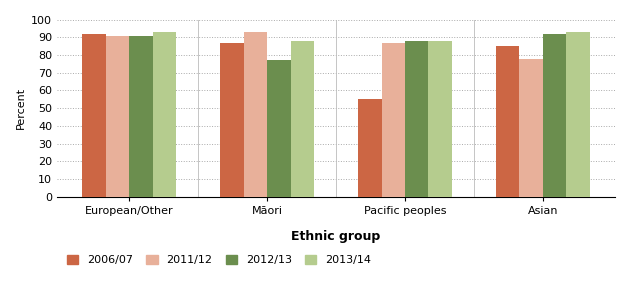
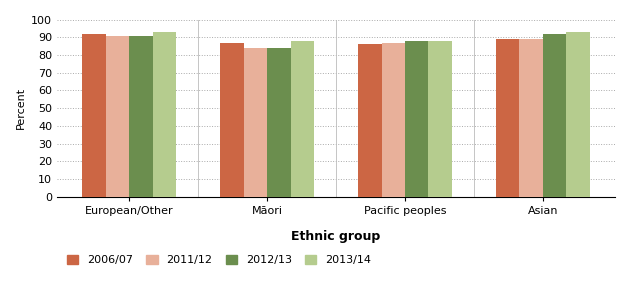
2011/12/Māori: 93 -> 84
2012/13/Māori: 77 -> 84
2006/07/Pacific peoples: 55 -> 86
2006/07/Asian: 85 -> 89
2011/12/Asian: 78 -> 89
